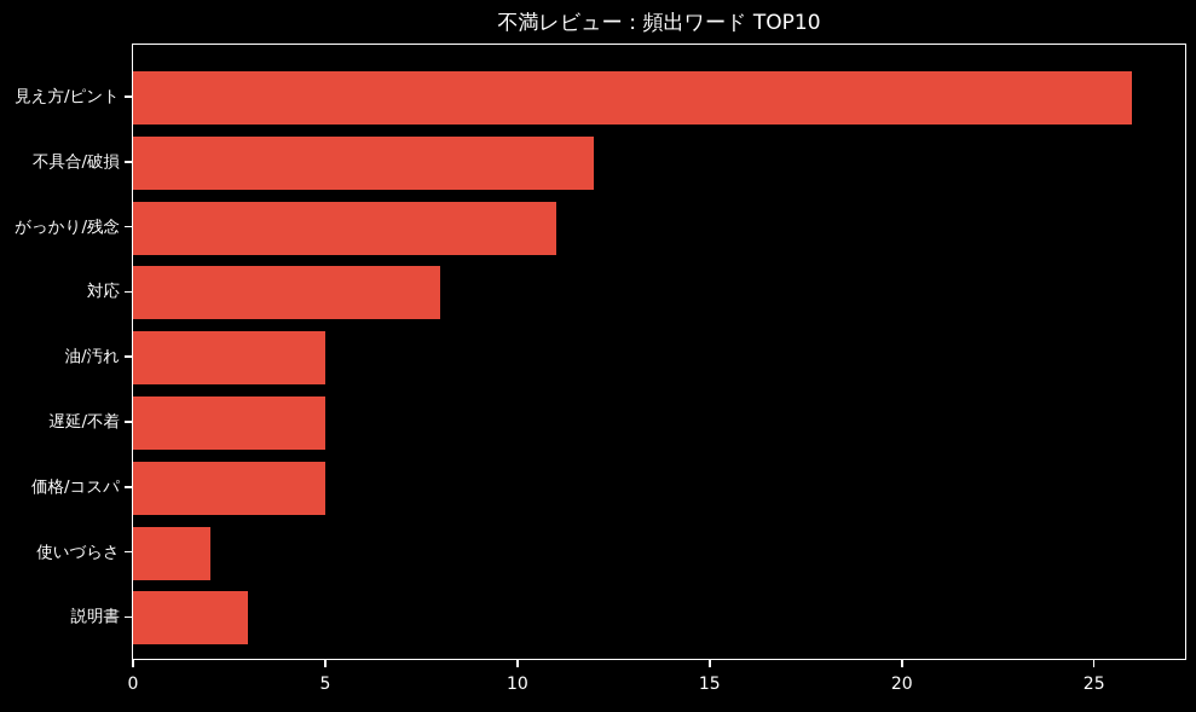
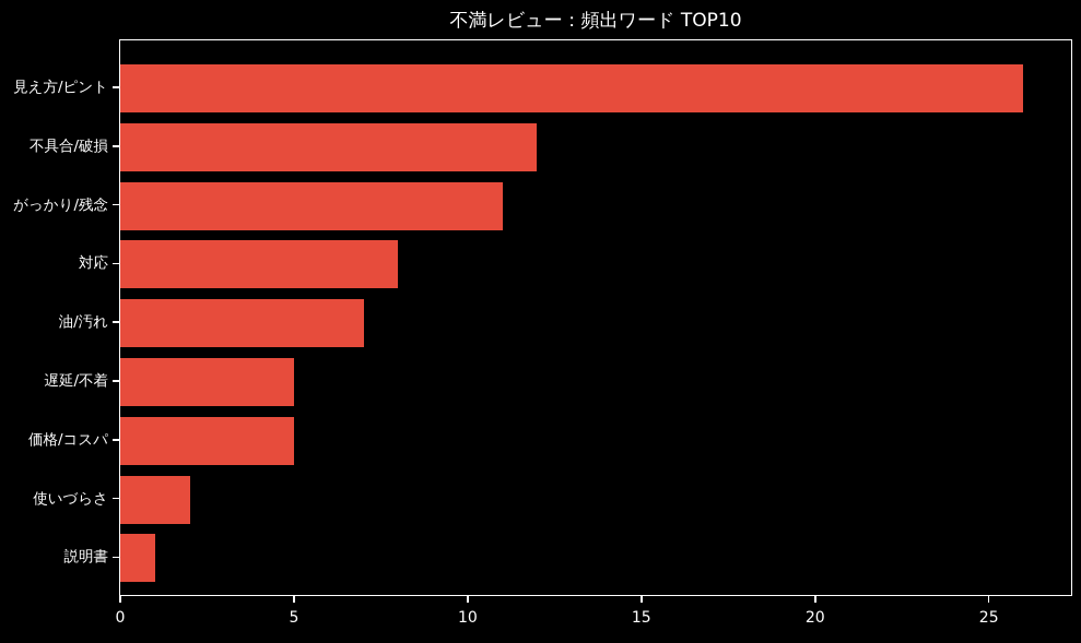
油/汚れ: 5 -> 7
説明書: 3 -> 1
